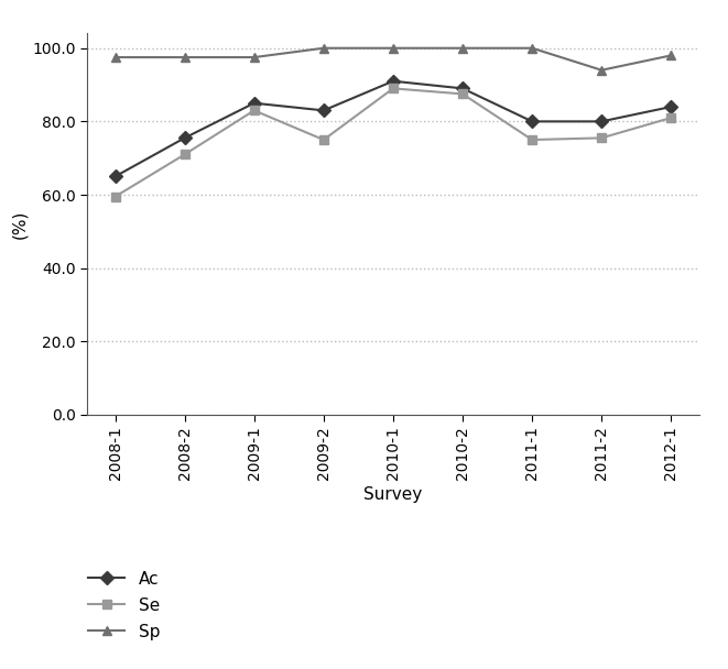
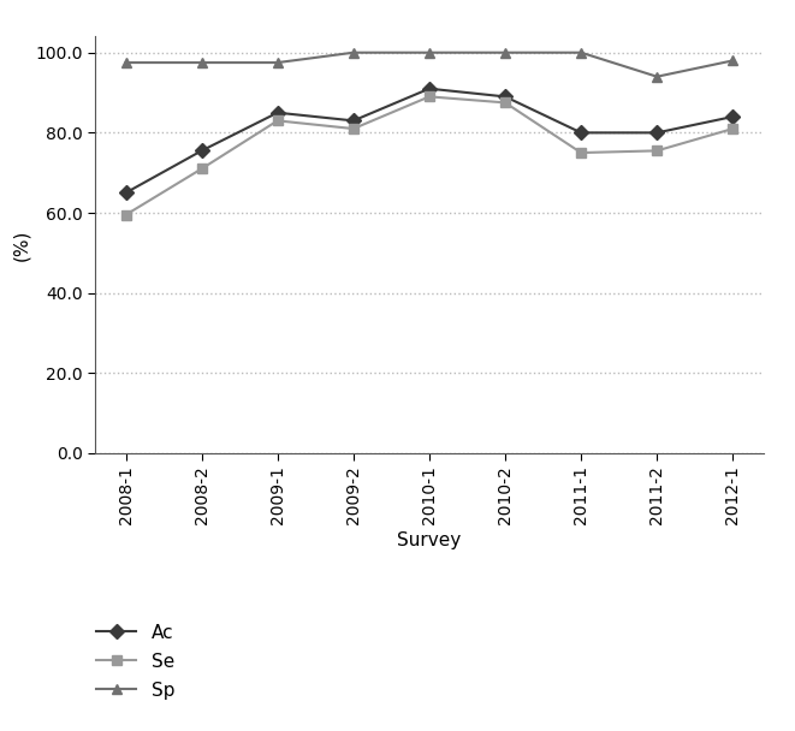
Se/2009-2: 75.0 -> 81.0
